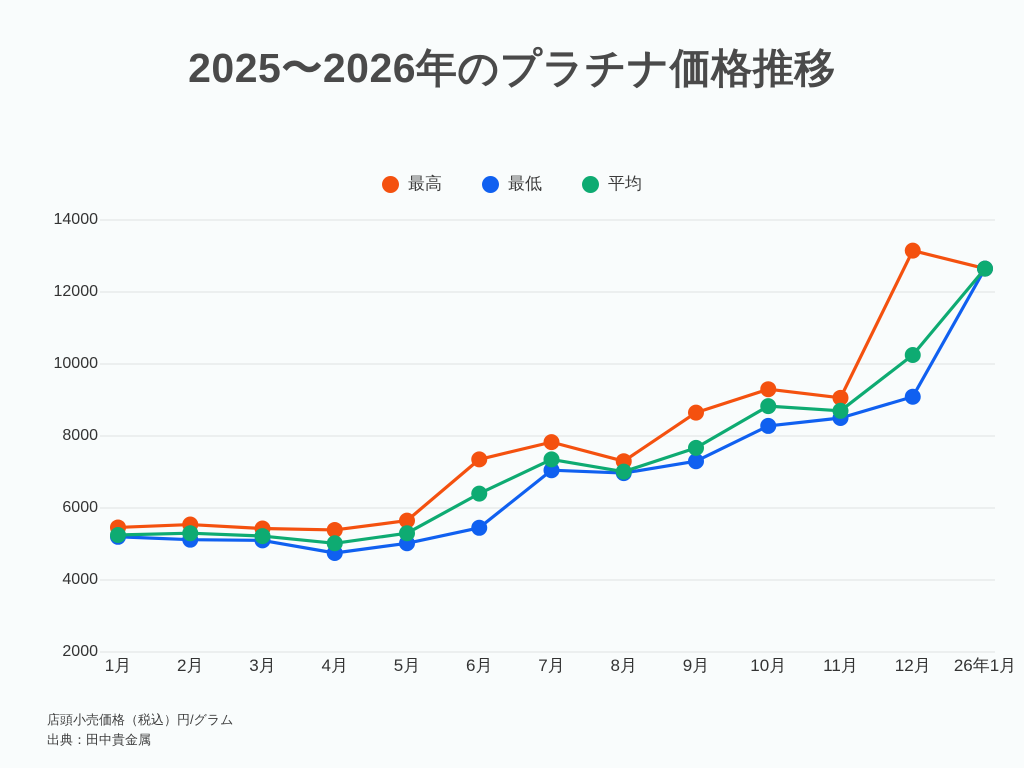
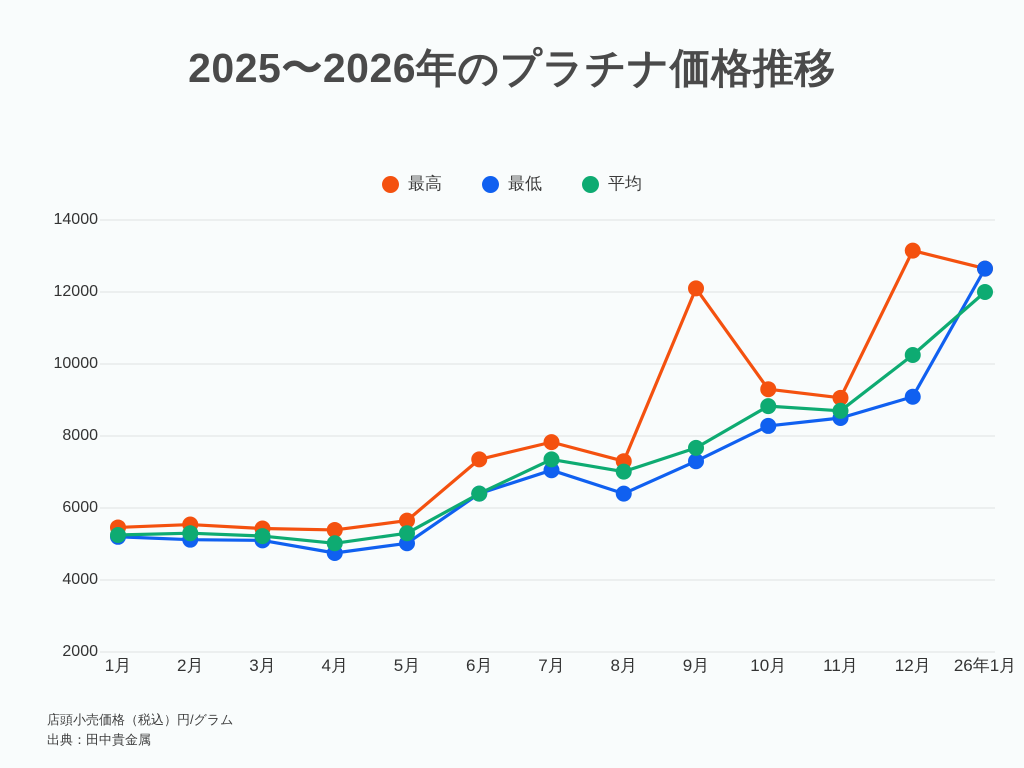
最低/6月: 5400 -> 6400
最低/8月: 7000 -> 6400
最高/9月: 8600 -> 12100
平均/26年1月: 12600 -> 12000
